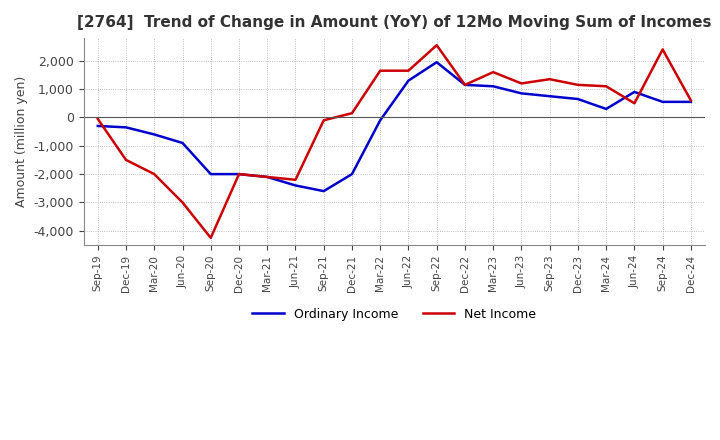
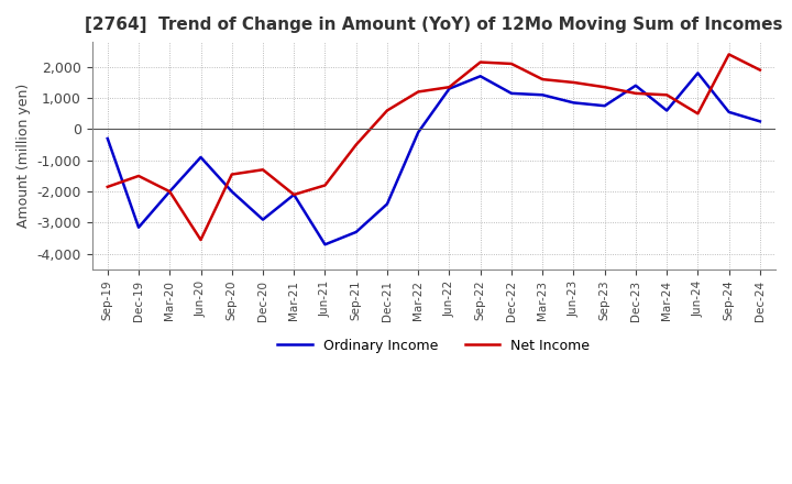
Net Income/Sep-19: -50 -> -1,850
Ordinary Income/Dec-19: -350 -> -3,150
Ordinary Income/Mar-20: -600 -> -2,000
Net Income/Jun-20: -3,000 -> -3,550
Net Income/Sep-20: -4,250 -> -1,450
Ordinary Income/Dec-20: -2,000 -> -2,900
Net Income/Dec-20: -2,000 -> -1,300
Ordinary Income/Jun-21: -2,400 -> -3,700
Net Income/Jun-21: -2,200 -> -1,800
Ordinary Income/Sep-21: -2,600 -> -3,300
Net Income/Sep-21: -100 -> -500
Ordinary Income/Dec-21: -2,000 -> -2,400
Net Income/Dec-21: 150 -> 600
Net Income/Mar-22: 1,650 -> 1,200
Net Income/Jun-22: 1,650 -> 1,350
Ordinary Income/Sep-22: 1,950 -> 1,700
Net Income/Sep-22: 2,550 -> 2,150
Net Income/Dec-22: 1,150 -> 2,100
Net Income/Jun-23: 1,200 -> 1,500
Ordinary Income/Dec-23: 650 -> 1,400
Ordinary Income/Mar-24: 300 -> 600
Ordinary Income/Jun-24: 900 -> 1,800
Ordinary Income/Dec-24: 550 -> 250
Net Income/Dec-24: 600 -> 1,900
